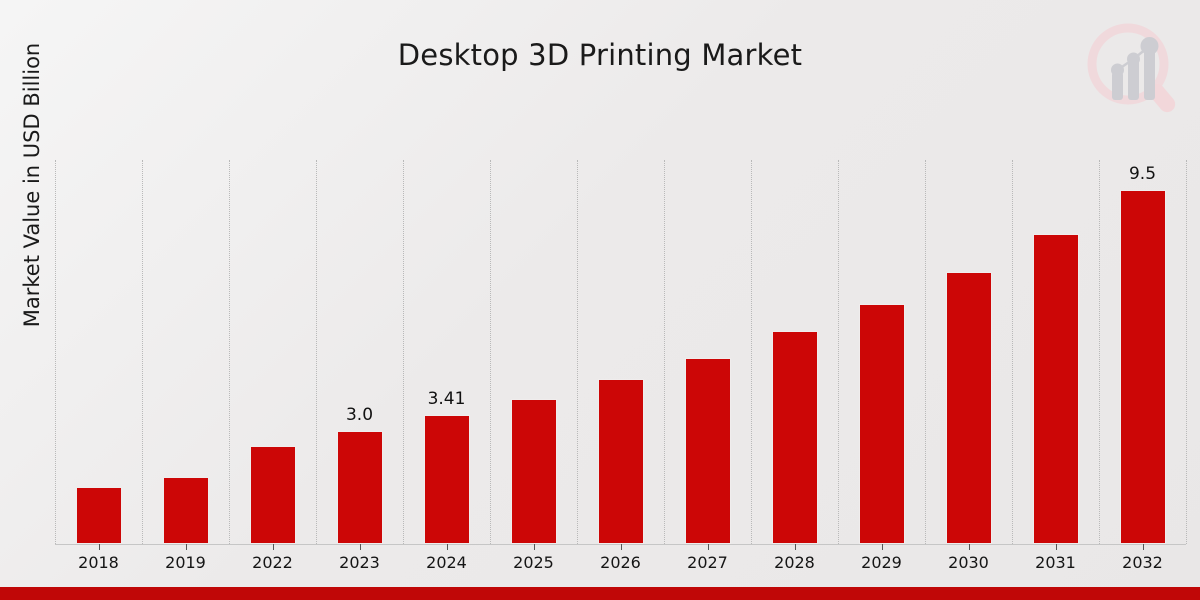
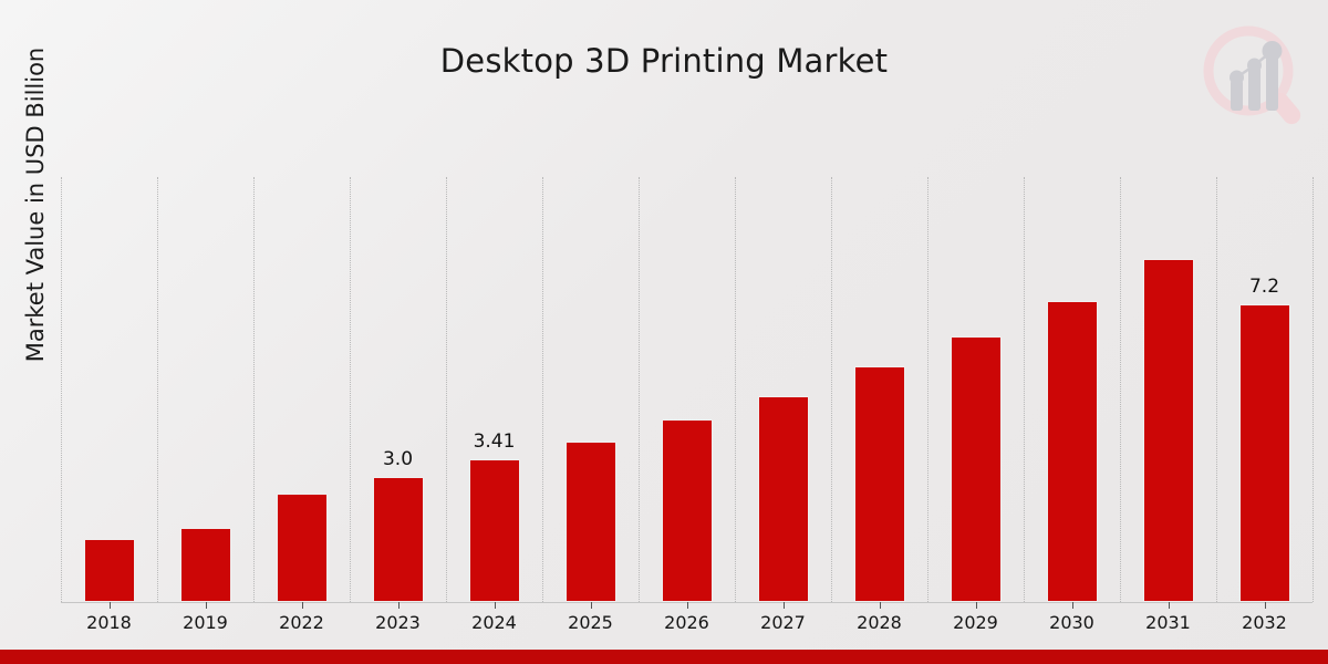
2032: 9.5 -> 7.2
